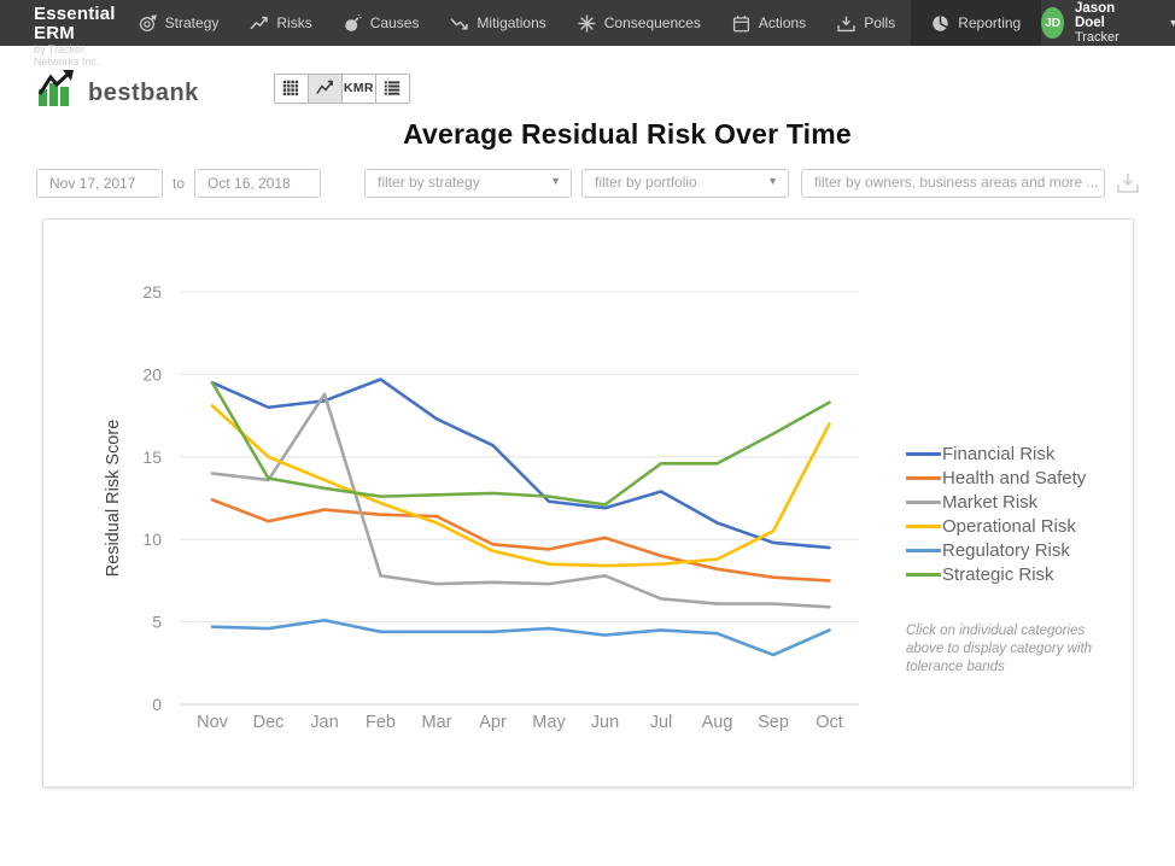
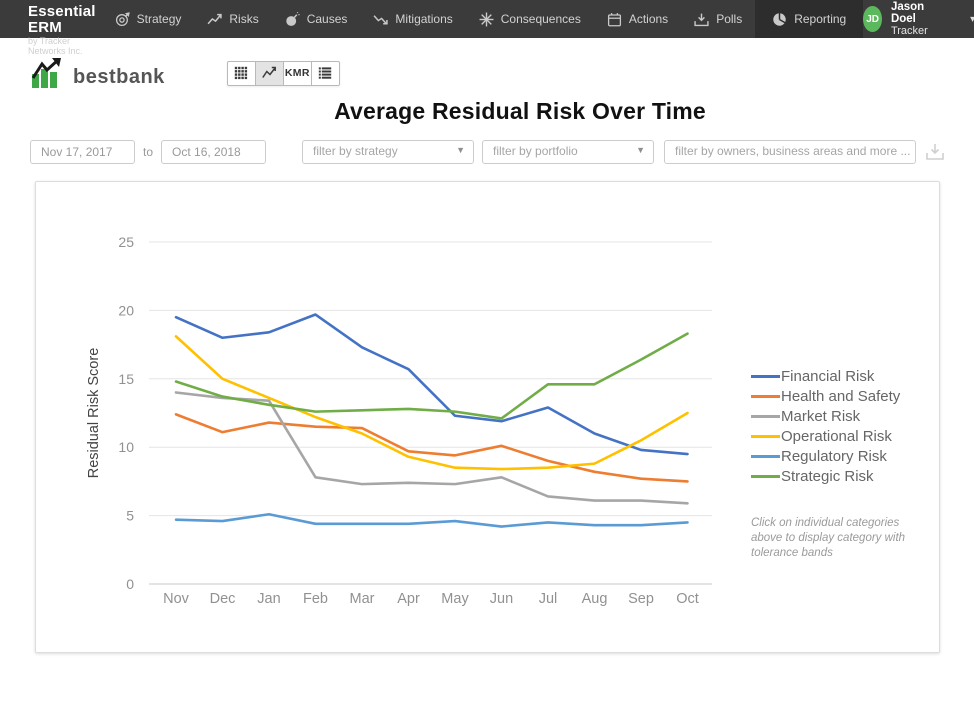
Strategic Risk/Nov: 19.5 -> 14.8
Market Risk/Jan: 18.8 -> 13.4
Regulatory Risk/Sep: 3.0 -> 4.3
Operational Risk/Oct: 17.0 -> 12.5
